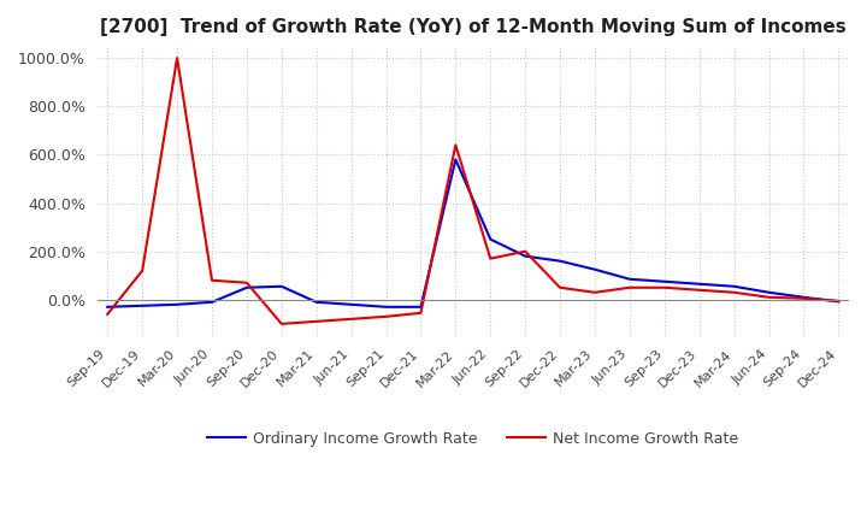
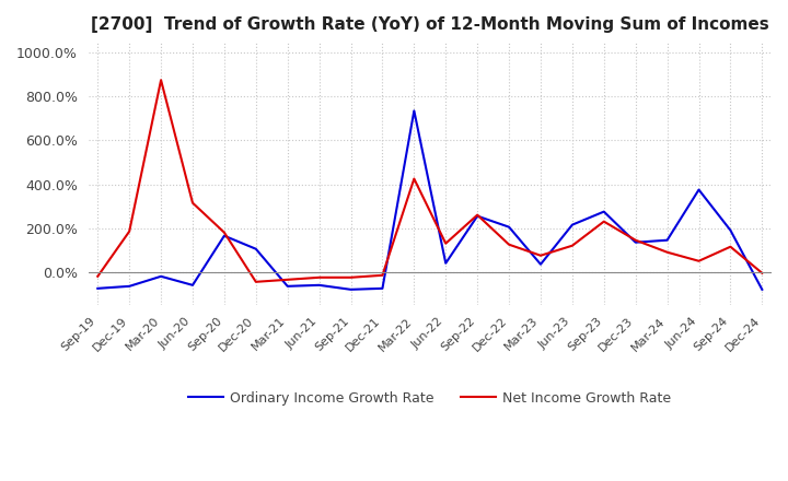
Ordinary Income Growth Rate/Sep-19: -30% -> -75%
Net Income Growth Rate/Sep-19: -60% -> -20%
Ordinary Income Growth Rate/Dec-19: -25% -> -65%
Net Income Growth Rate/Dec-19: 120% -> 185%
Net Income Growth Rate/Mar-20: 1000% -> 875%
Ordinary Income Growth Rate/Jun-20: -10% -> -60%
Net Income Growth Rate/Jun-20: 80% -> 315%
Ordinary Income Growth Rate/Sep-20: 50% -> 165%
Net Income Growth Rate/Sep-20: 70% -> 180%
Ordinary Income Growth Rate/Dec-20: 55% -> 105%
Net Income Growth Rate/Dec-20: -100% -> -45%
Ordinary Income Growth Rate/Mar-21: -10% -> -65%
Net Income Growth Rate/Mar-21: -90% -> -35%
Ordinary Income Growth Rate/Jun-21: -20% -> -60%
Net Income Growth Rate/Jun-21: -80% -> -25%
Ordinary Income Growth Rate/Sep-21: -30% -> -80%
Net Income Growth Rate/Sep-21: -70% -> -25%
Ordinary Income Growth Rate/Dec-21: -30% -> -75%
Net Income Growth Rate/Dec-21: -55% -> -15%
Ordinary Income Growth Rate/Mar-22: 580% -> 735%
Net Income Growth Rate/Mar-22: 640% -> 425%
Ordinary Income Growth Rate/Jun-22: 250% -> 40%
Net Income Growth Rate/Jun-22: 170% -> 130%
Ordinary Income Growth Rate/Sep-22: 180% -> 255%
Net Income Growth Rate/Sep-22: 200% -> 260%
Ordinary Income Growth Rate/Dec-22: 160% -> 205%
Net Income Growth Rate/Dec-22: 50% -> 125%
Ordinary Income Growth Rate/Mar-23: 125% -> 35%
Net Income Growth Rate/Mar-23: 30% -> 75%
Ordinary Income Growth Rate/Jun-23: 85% -> 215%
Net Income Growth Rate/Jun-23: 50% -> 120%
Ordinary Income Growth Rate/Sep-23: 75% -> 275%
Net Income Growth Rate/Sep-23: 50% -> 230%
Ordinary Income Growth Rate/Dec-23: 65% -> 135%
Net Income Growth Rate/Dec-23: 40% -> 145%
Ordinary Income Growth Rate/Mar-24: 55% -> 145%
Net Income Growth Rate/Mar-24: 30% -> 90%
Ordinary Income Growth Rate/Jun-24: 30% -> 375%
Net Income Growth Rate/Jun-24: 10% -> 50%
Ordinary Income Growth Rate/Sep-24: 10% -> 190%
Net Income Growth Rate/Sep-24: 5% -> 115%
Ordinary Income Growth Rate/Dec-24: -8% -> -80%
